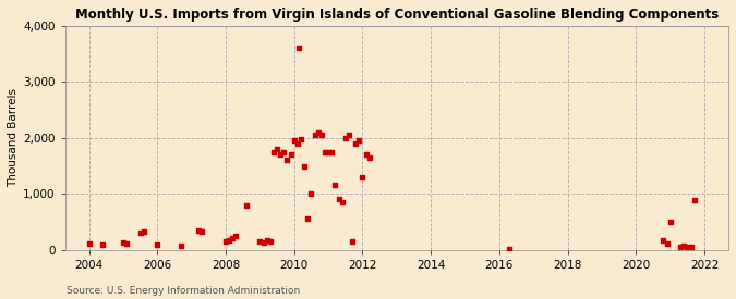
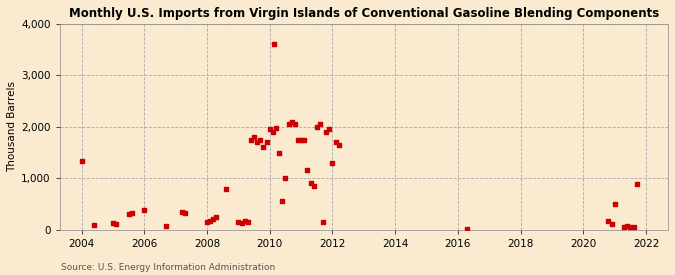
2004: 120 -> 1,340
2006: 100 -> 380
